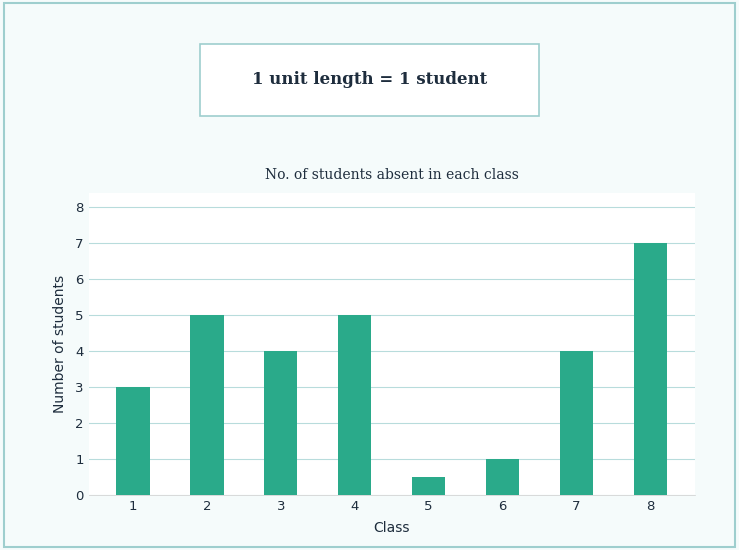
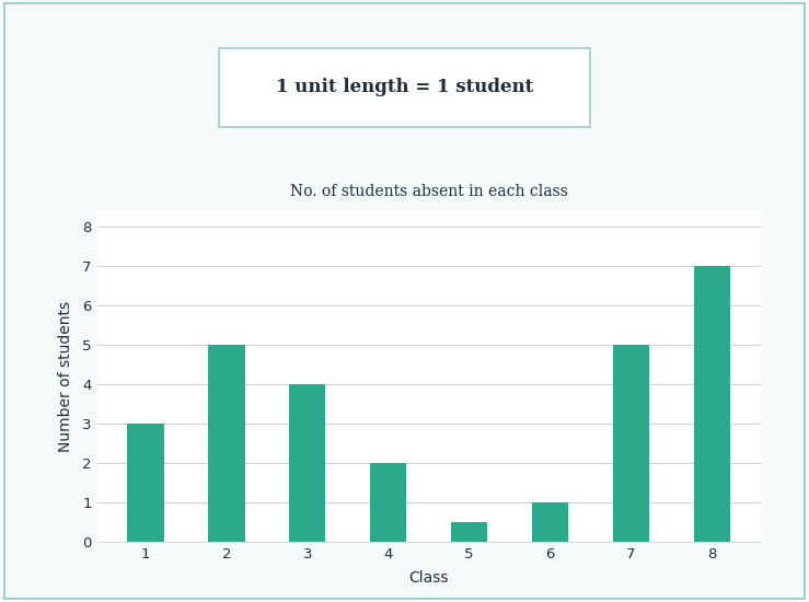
4: 5.0 -> 2.0
7: 4.0 -> 5.0
